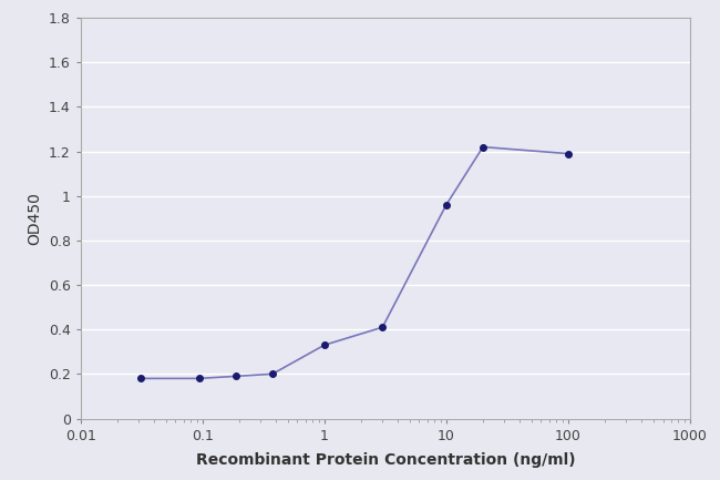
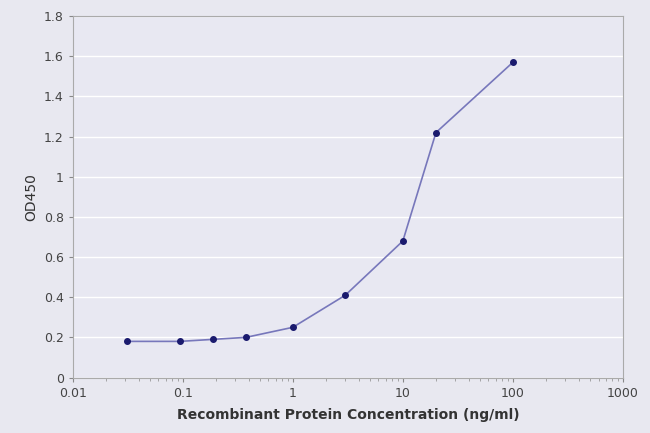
1: 0.33 -> 0.25
10: 0.96 -> 0.68
100: 1.19 -> 1.57
